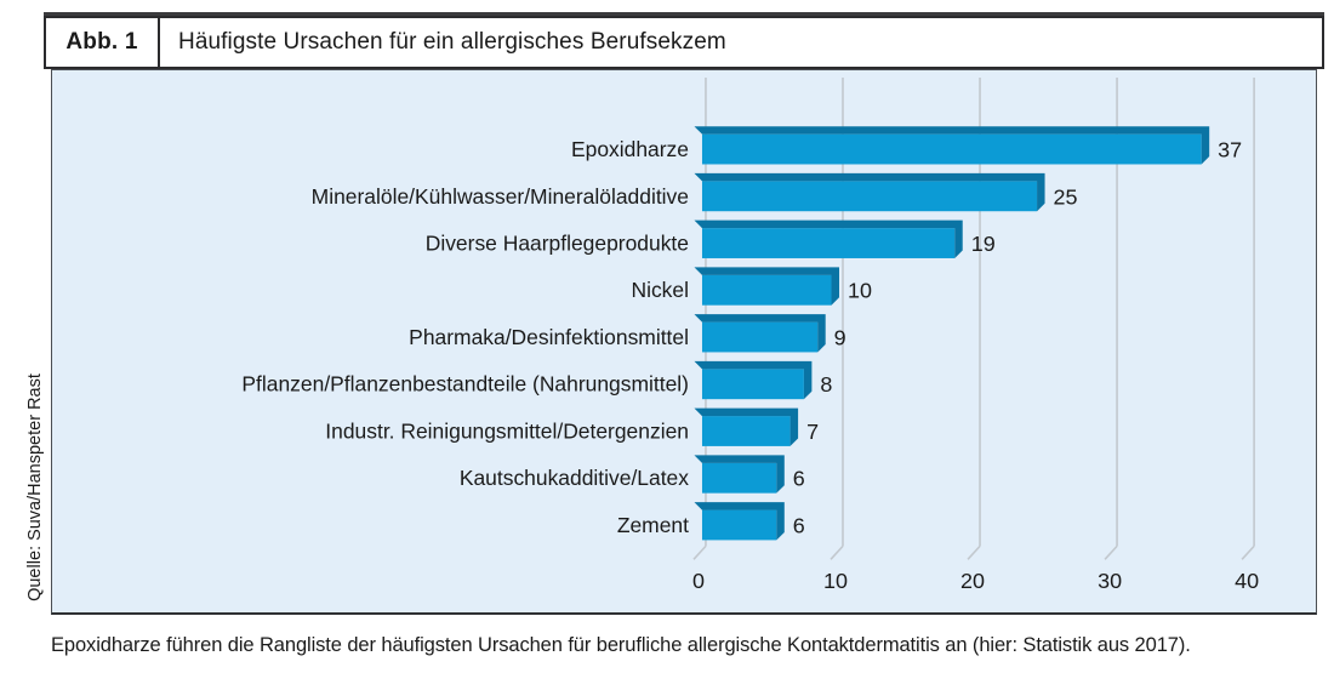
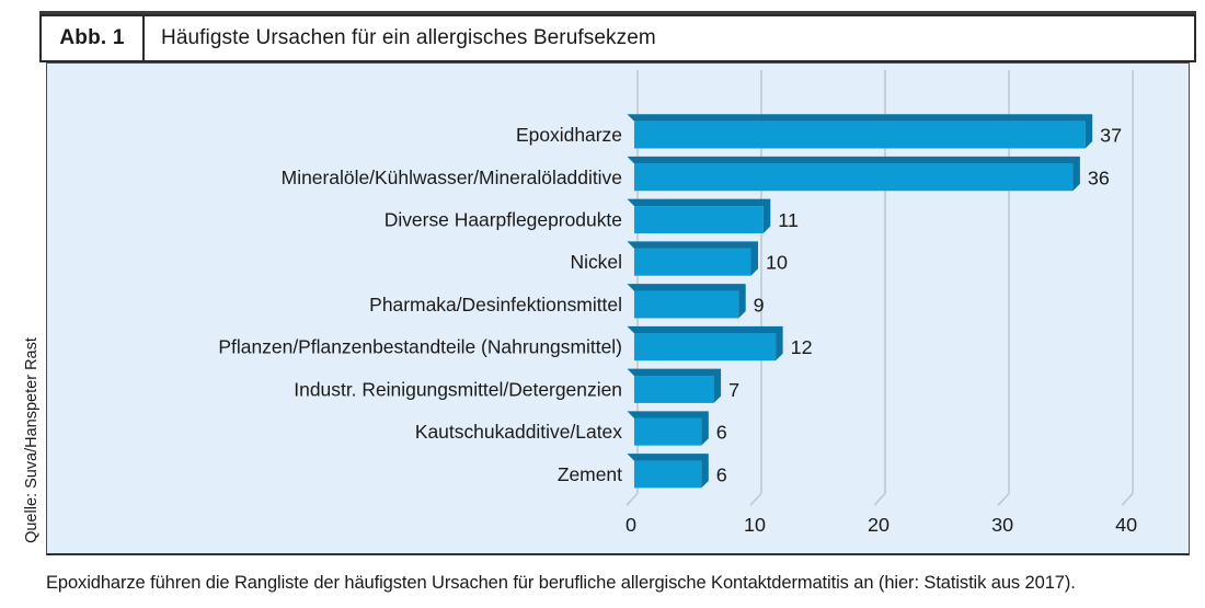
Mineralöle/Kühlwasser/Mineralöladditive: 25 -> 36
Diverse Haarpflegeprodukte: 19 -> 11
Pflanzen/Pflanzenbestandteile (Nahrungsmittel): 8 -> 12
